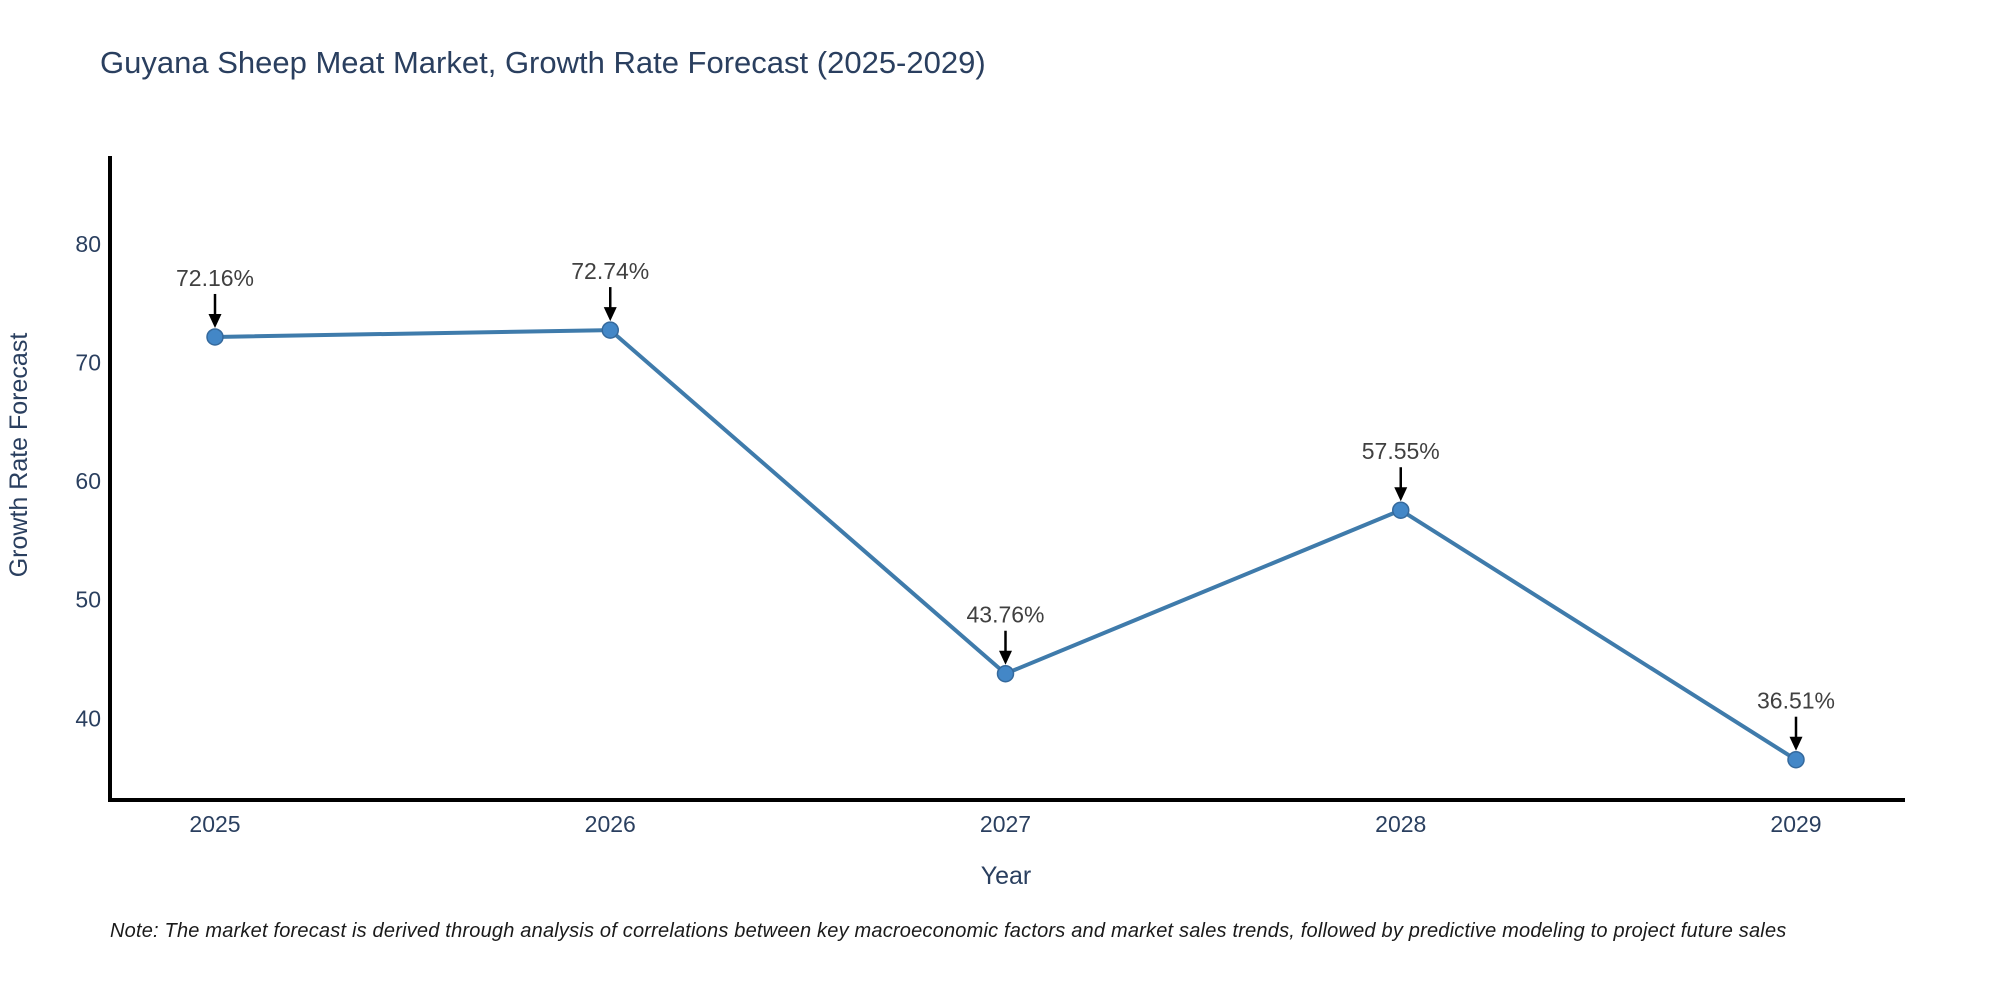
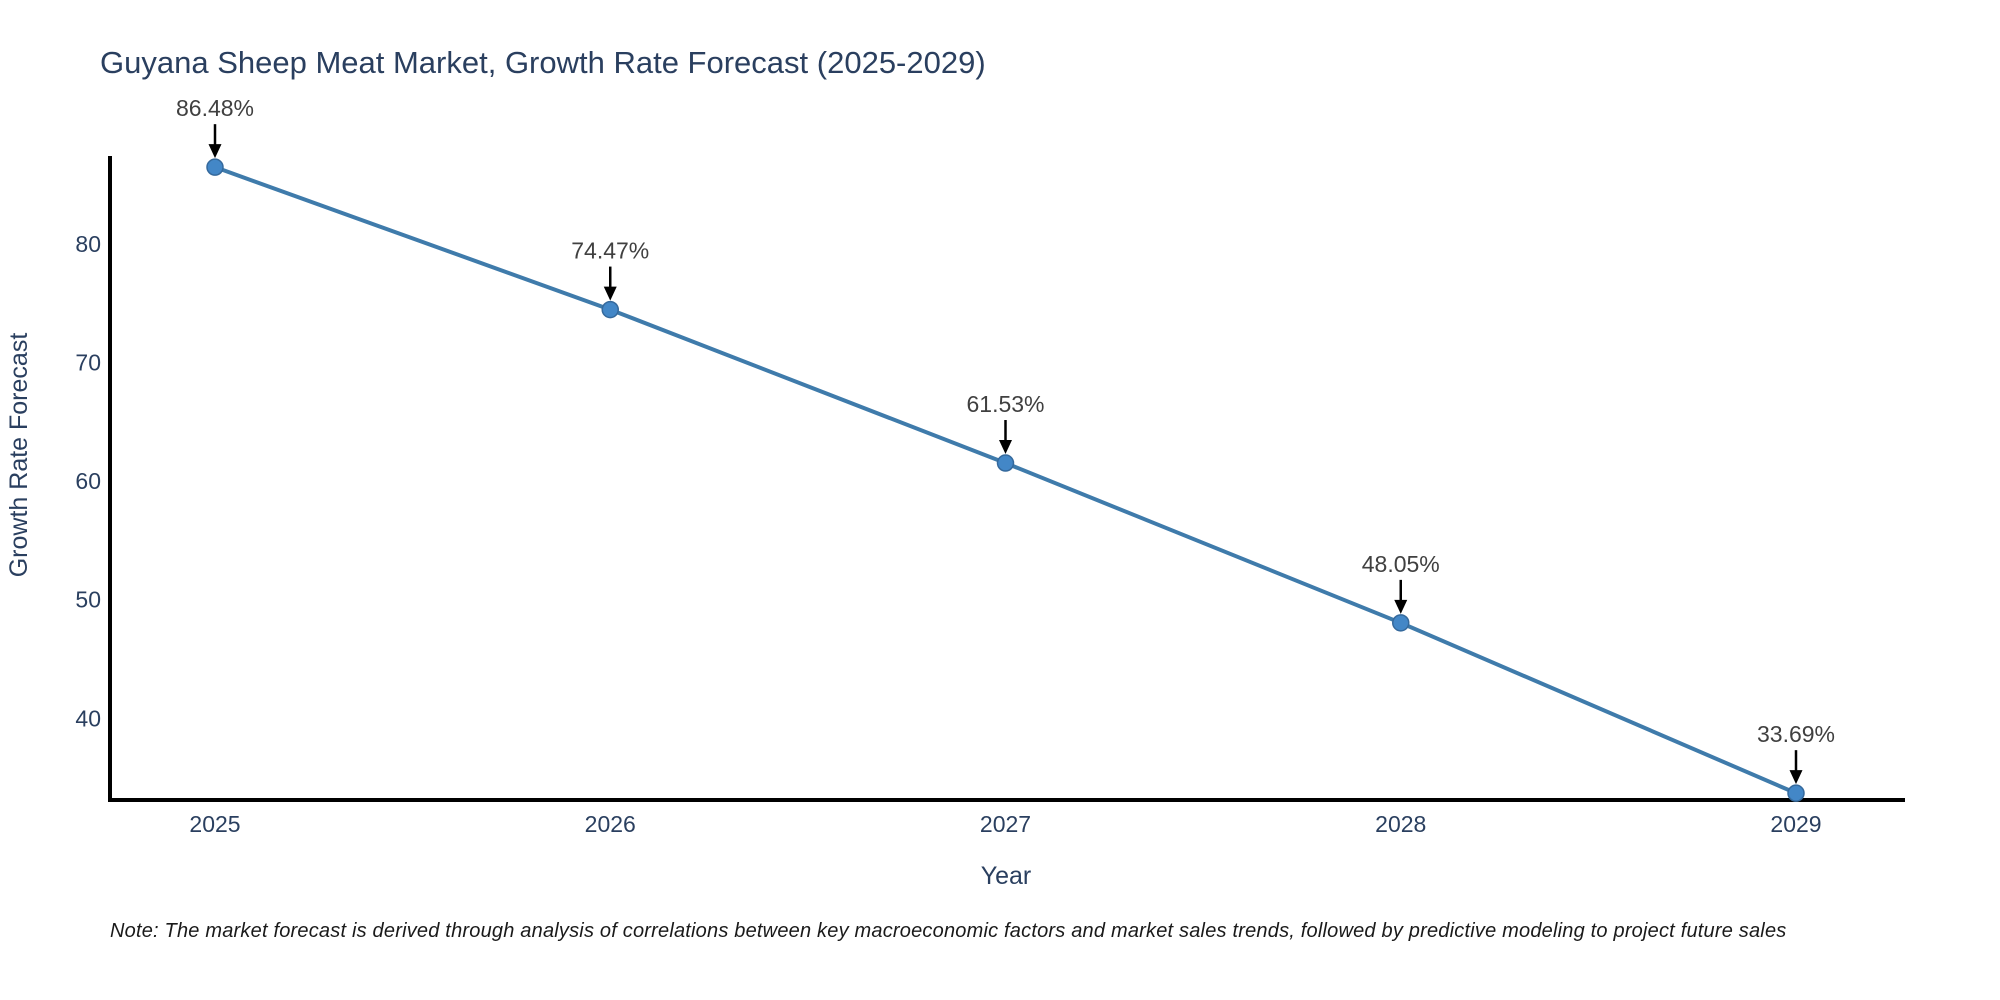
2025: 72.16% -> 86.48%
2026: 72.74% -> 74.47%
2027: 43.76% -> 61.53%
2028: 57.55% -> 48.05%
2029: 36.51% -> 33.69%
